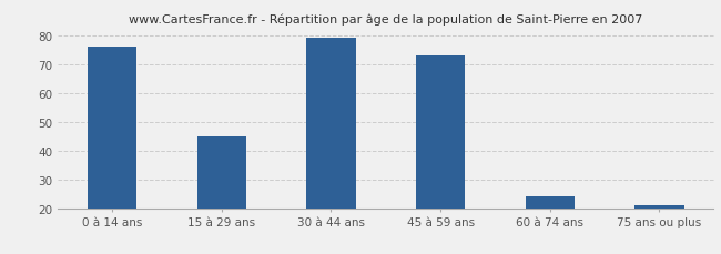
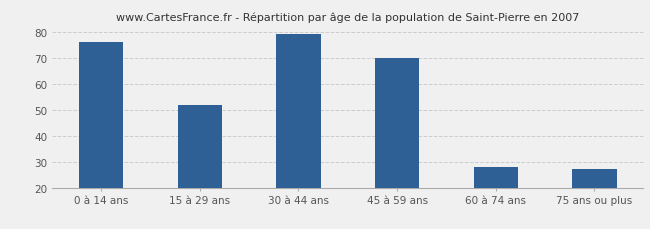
15 à 29 ans: 45 -> 52
45 à 59 ans: 73 -> 70
60 à 74 ans: 24 -> 28
75 ans ou plus: 21 -> 27
